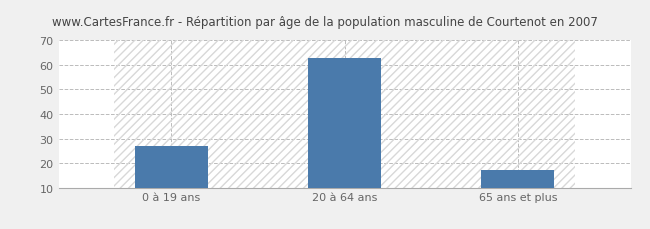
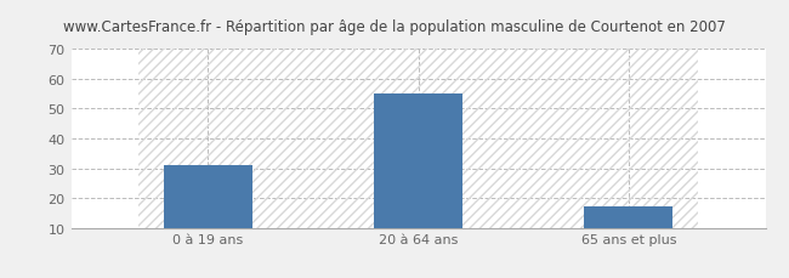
0 à 19 ans: 27 -> 31
20 à 64 ans: 63 -> 55
